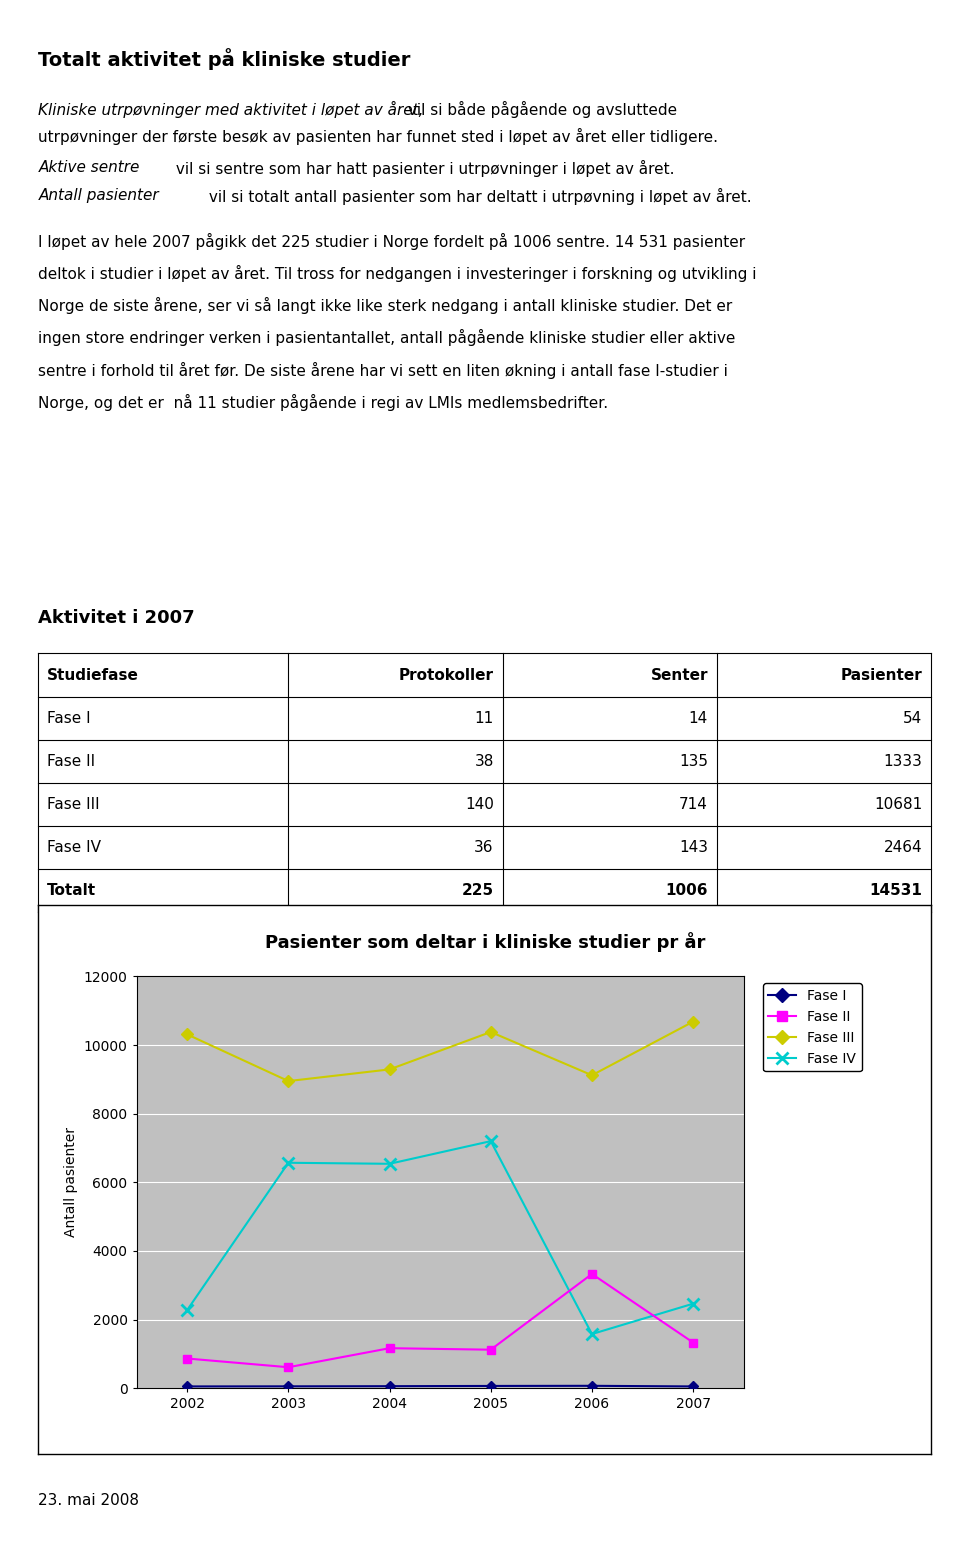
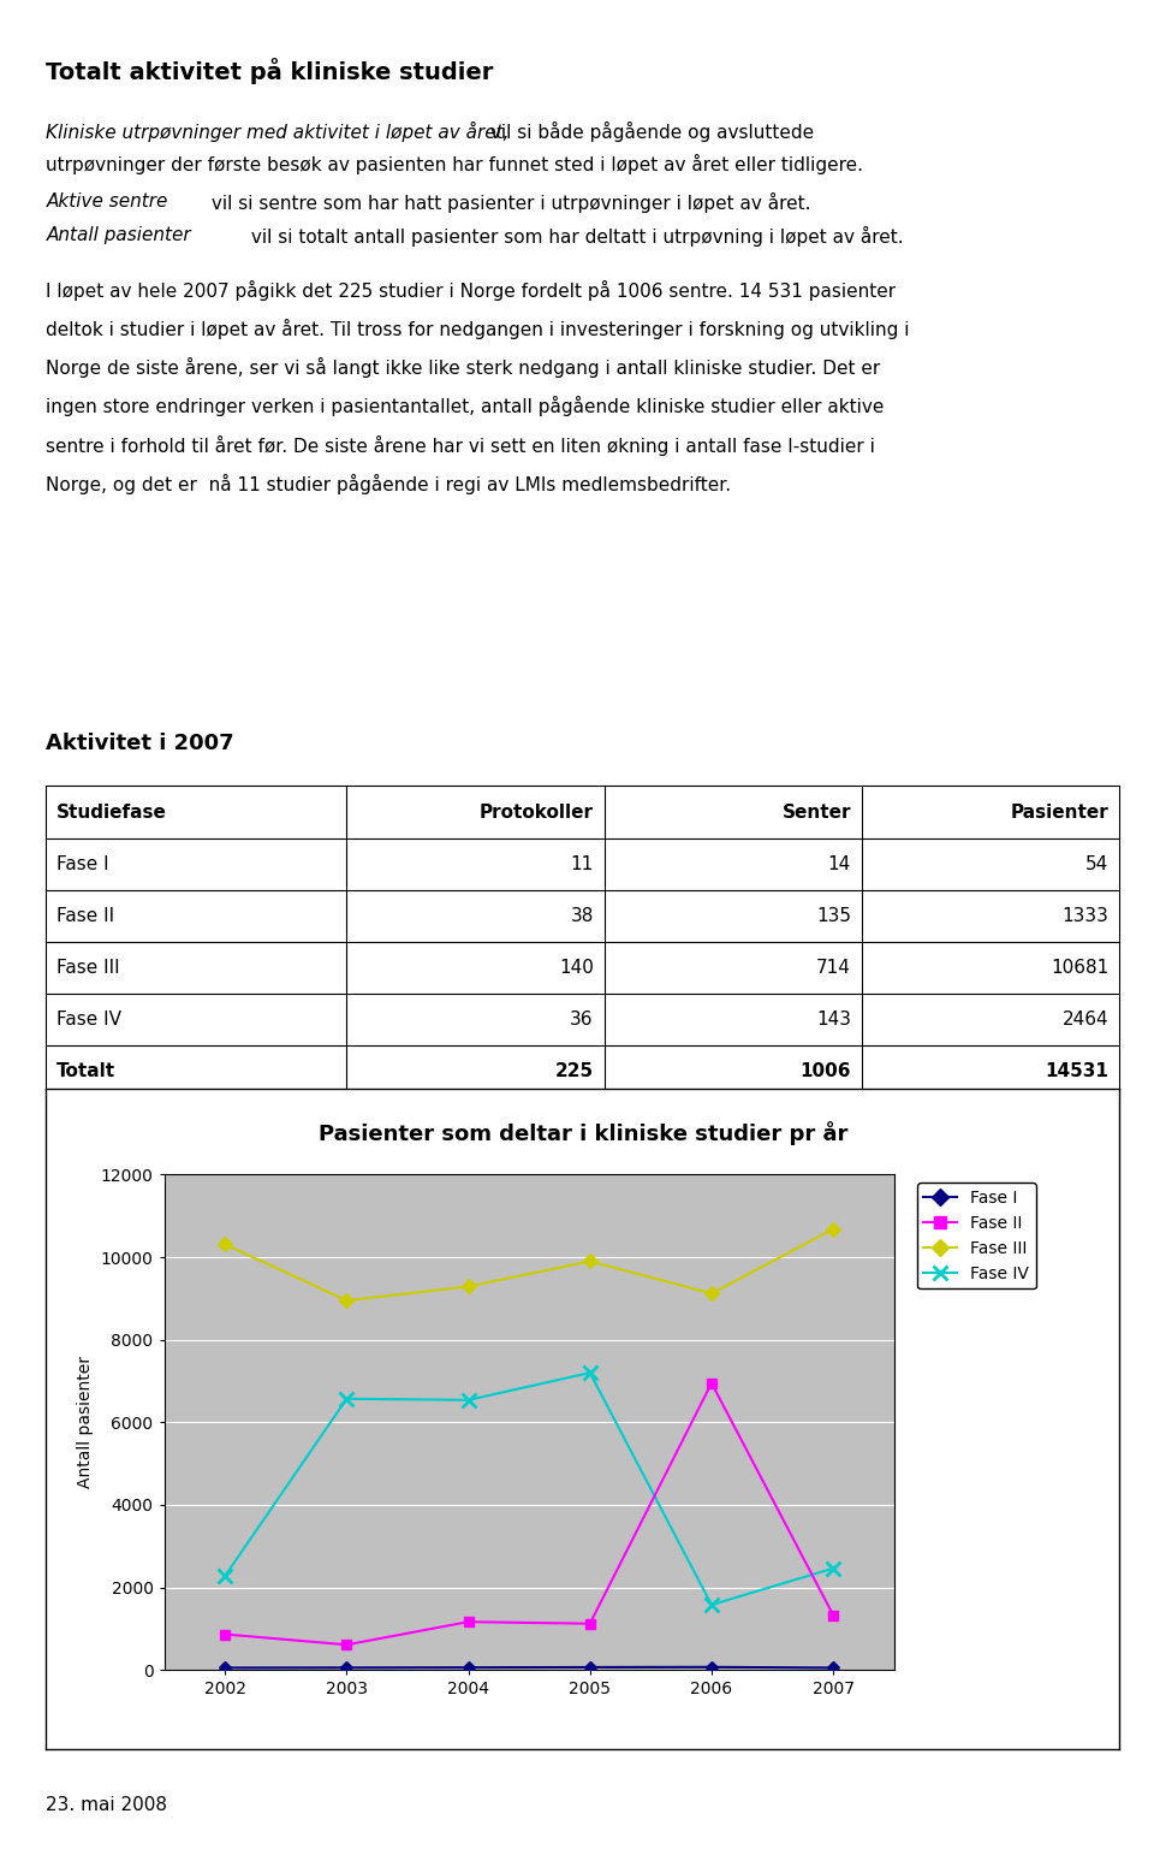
Fase III/2005: 10380 -> 9900
Fase II/2006: 3330 -> 6950
